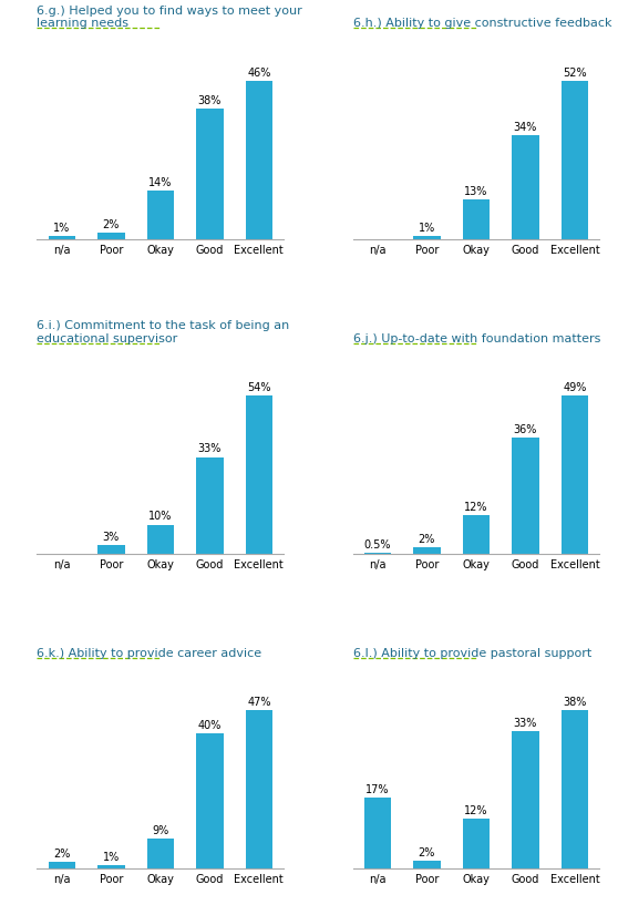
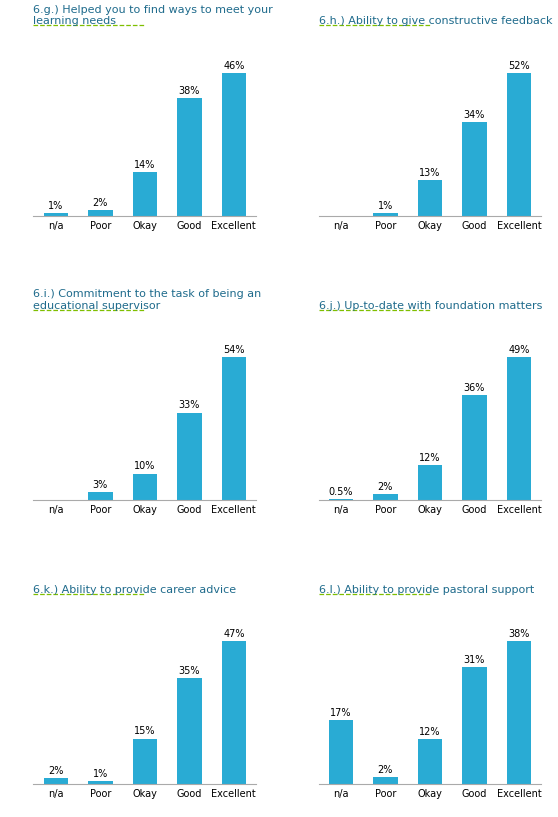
6.k.) Ability to provide career advice/Okay: 9% -> 15%
6.k.) Ability to provide career advice/Good: 40% -> 35%
6.l.) Ability to provide pastoral support/Good: 33% -> 31%
